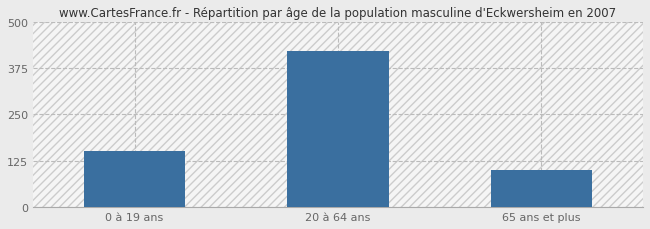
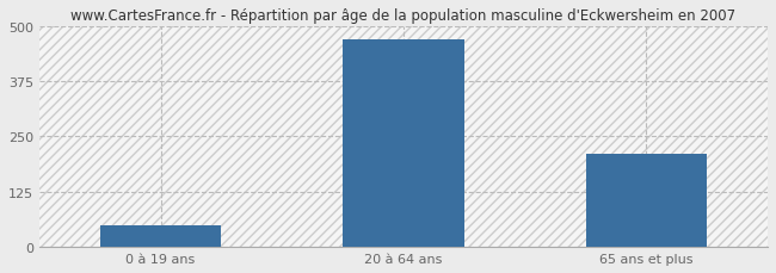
0 à 19 ans: 150 -> 50
20 à 64 ans: 420 -> 470
65 ans et plus: 100 -> 210
